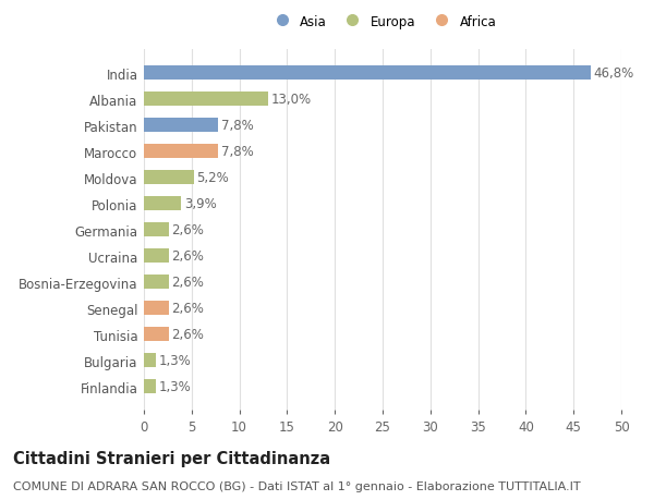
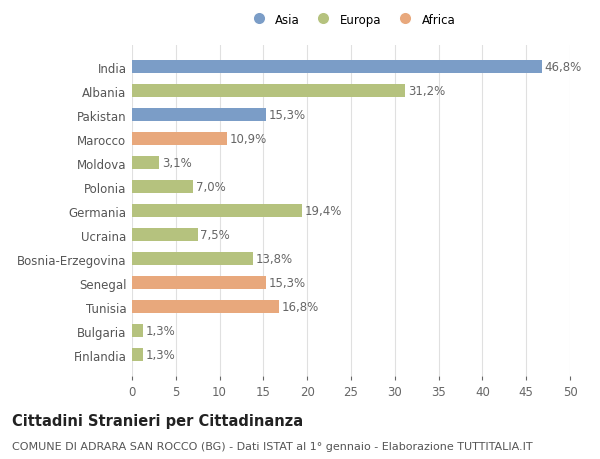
Albania: 13,0% -> 31,2%
Pakistan: 7,8% -> 15,3%
Marocco: 7,8% -> 10,9%
Moldova: 5,2% -> 3,1%
Polonia: 3,9% -> 7,0%
Germania: 2,6% -> 19,4%
Ucraina: 2,6% -> 7,5%
Bosnia-Erzegovina: 2,6% -> 13,8%
Senegal: 2,6% -> 15,3%
Tunisia: 2,6% -> 16,8%
